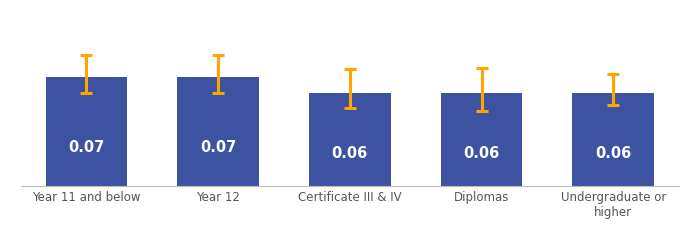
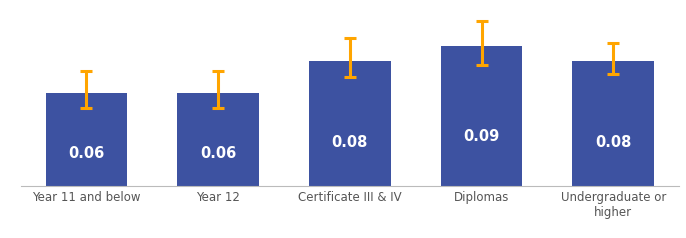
Year 11 and below: 0.07 -> 0.06
Year 12: 0.07 -> 0.06
Certificate III & IV: 0.06 -> 0.08
Diplomas: 0.06 -> 0.09
Undergraduate or higher: 0.06 -> 0.08
